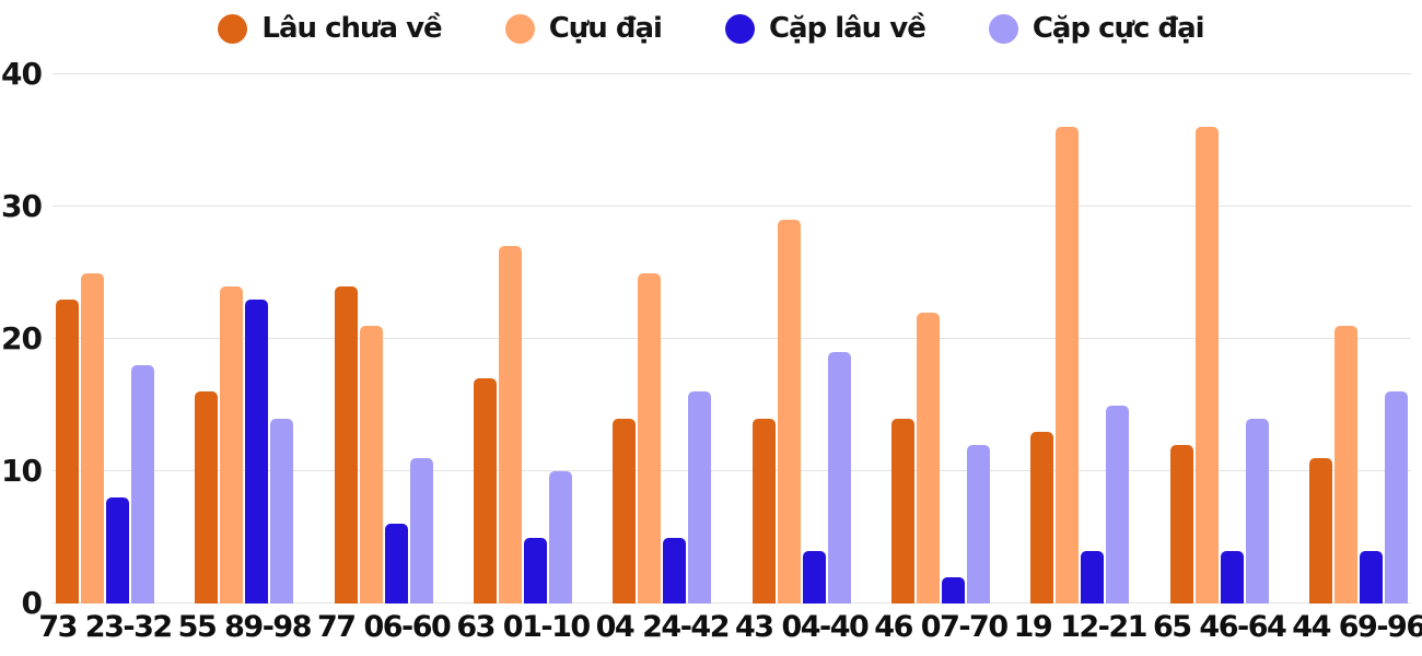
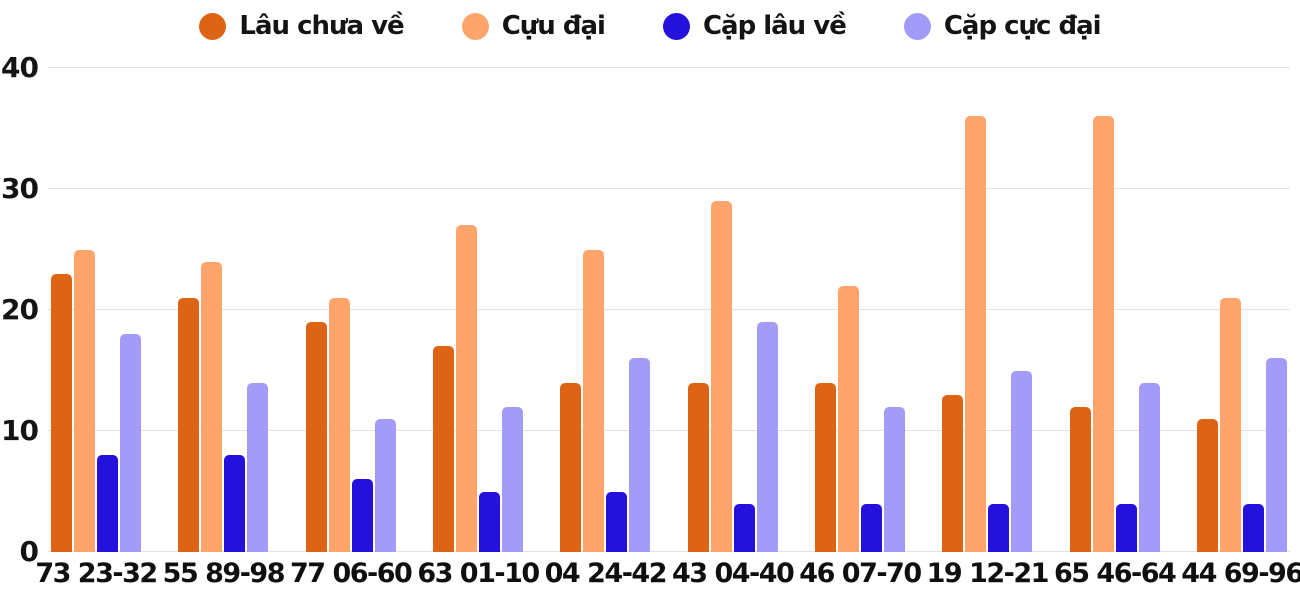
Lâu chưa về/55 89-98: 16 -> 21
Cặp lâu về/55 89-98: 23 -> 8
Lâu chưa về/77 06-60: 24 -> 19
Cặp cực đại/63 01-10: 10 -> 12
Cặp lâu về/46 07-70: 2 -> 4
